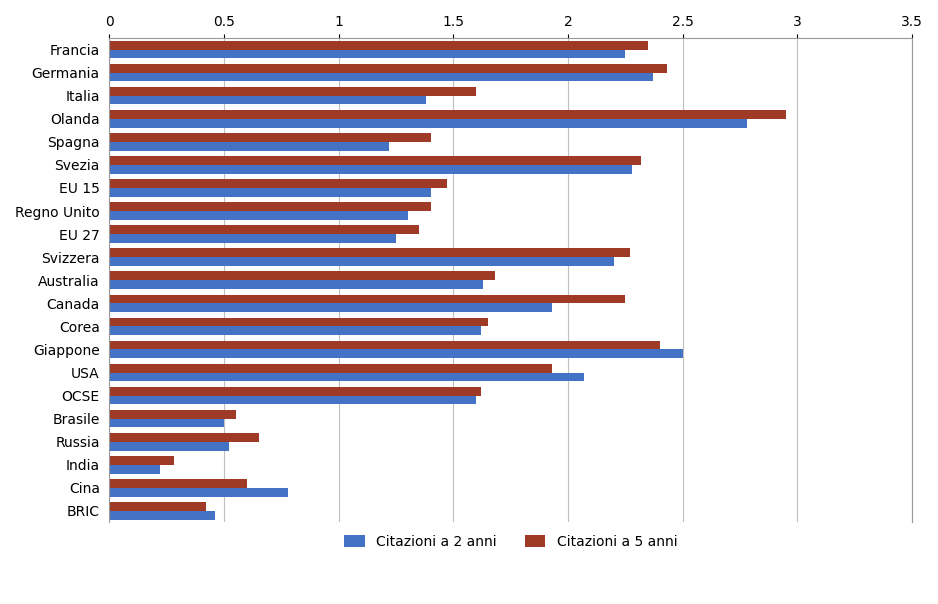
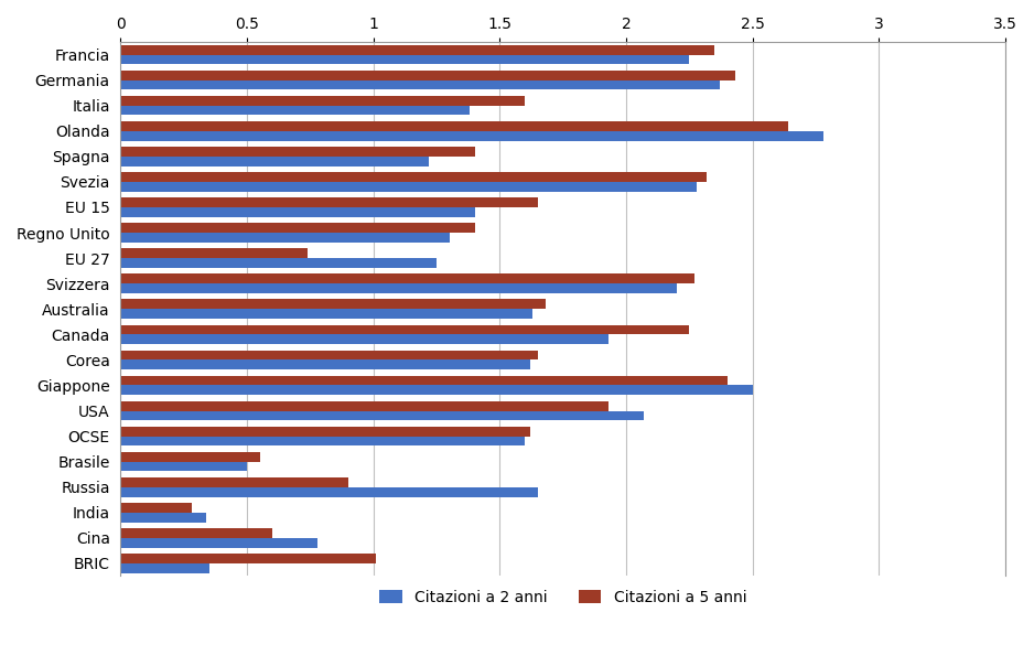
Citazioni a 5 anni/Olanda: 2.95 -> 2.64
Citazioni a 5 anni/EU 15: 1.47 -> 1.65
Citazioni a 5 anni/EU 27: 1.35 -> 0.74
Citazioni a 5 anni/Russia: 0.65 -> 0.90
Citazioni a 2 anni/Russia: 0.52 -> 1.65
Citazioni a 2 anni/India: 0.22 -> 0.34
Citazioni a 5 anni/BRIC: 0.42 -> 1.01
Citazioni a 2 anni/BRIC: 0.46 -> 0.35
